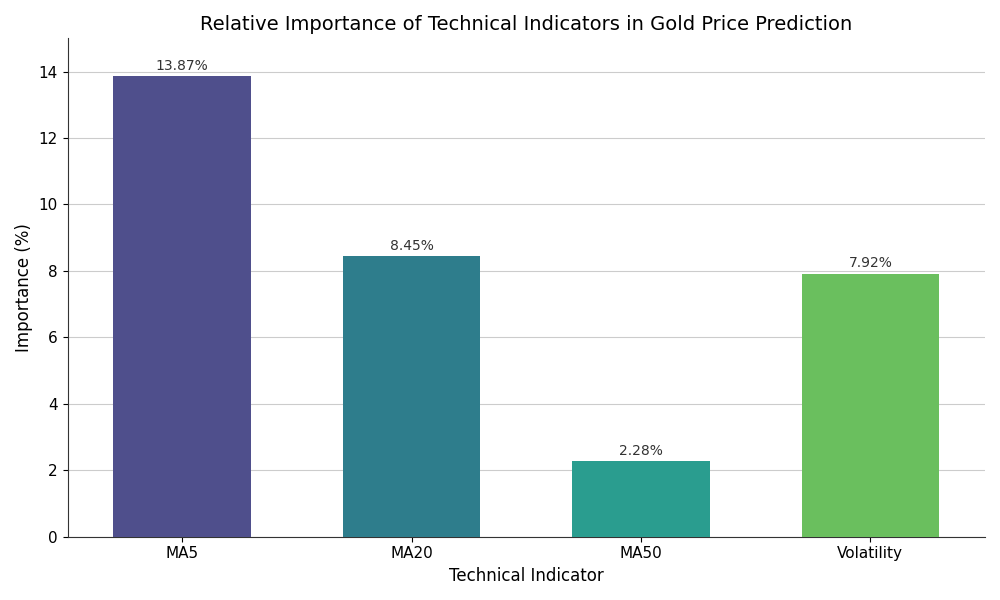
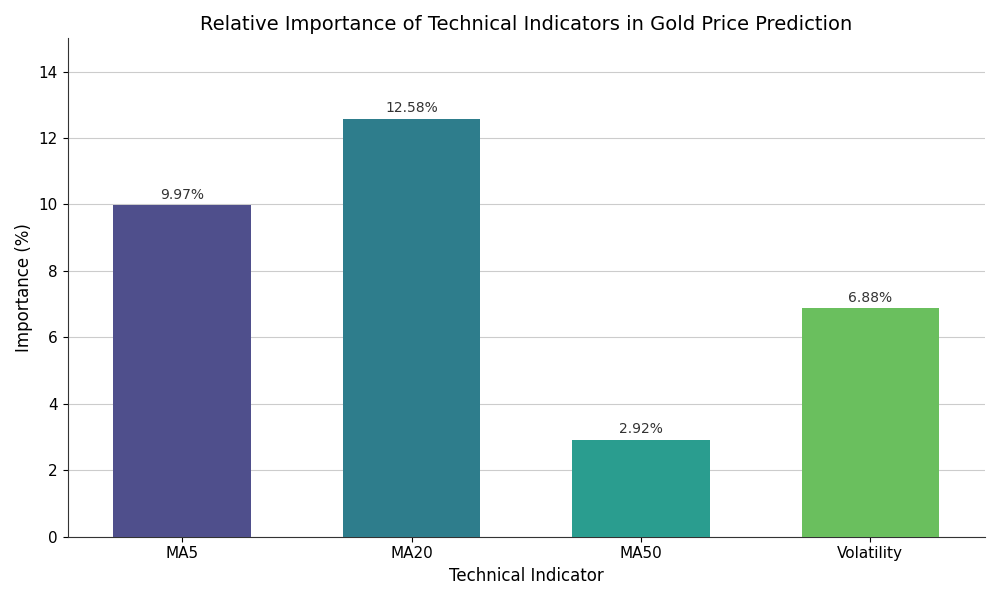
MA5: 13.87% -> 9.97%
MA20: 8.45% -> 12.58%
MA50: 2.28% -> 2.92%
Volatility: 7.92% -> 6.88%
